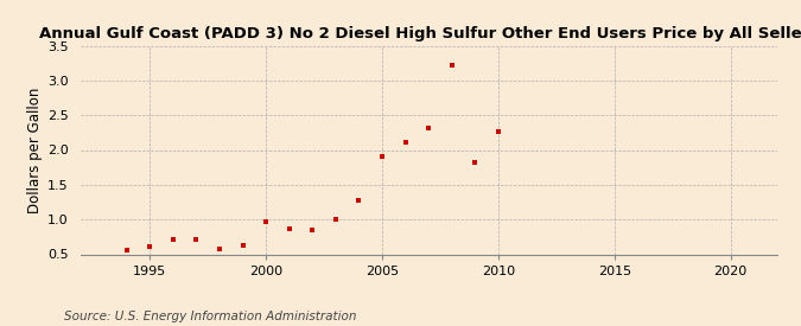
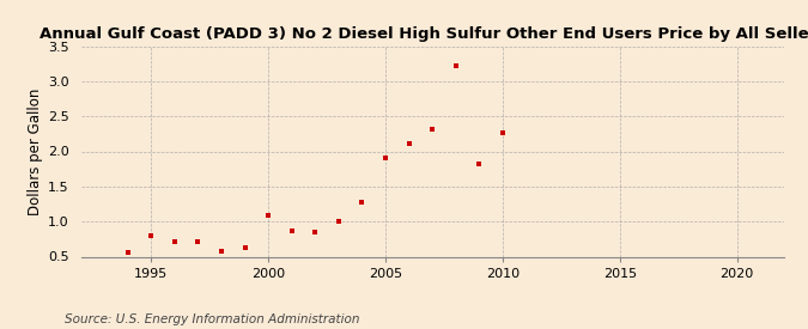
1995: 0.61 -> 0.80
2000: 0.97 -> 1.08
